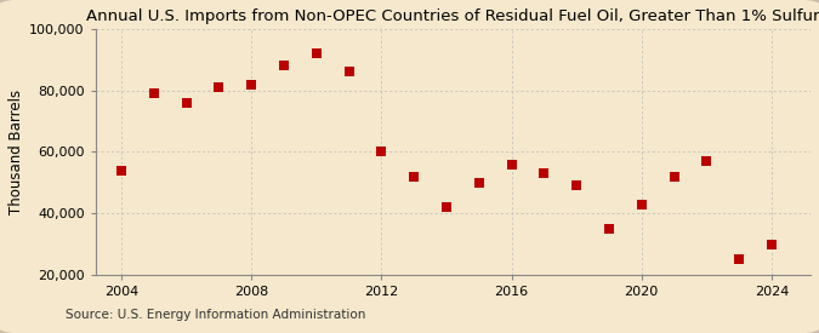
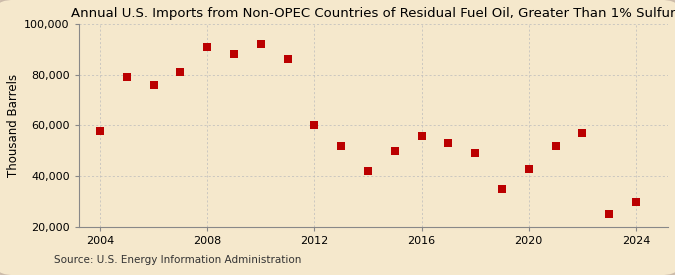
2004: 54,000 -> 58,000
2008: 82,000 -> 91,000
